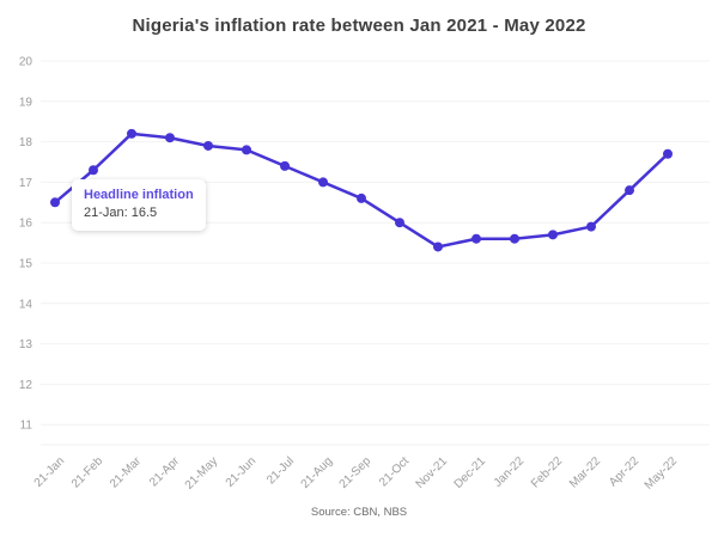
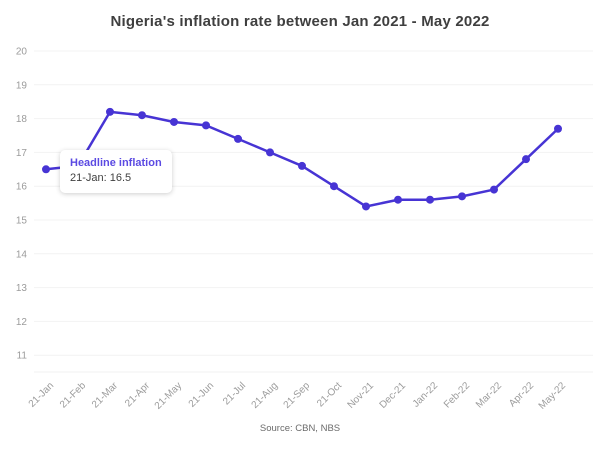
21-Feb: 17.3 -> 16.6
